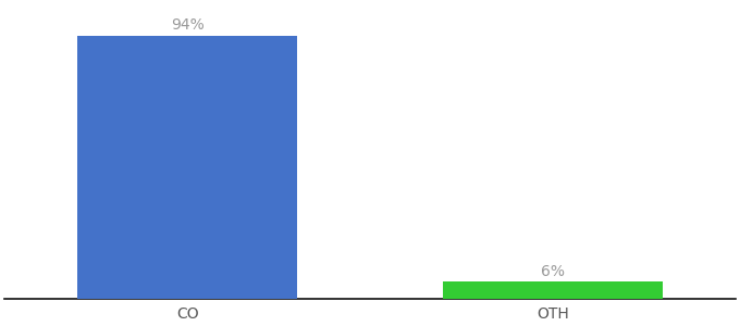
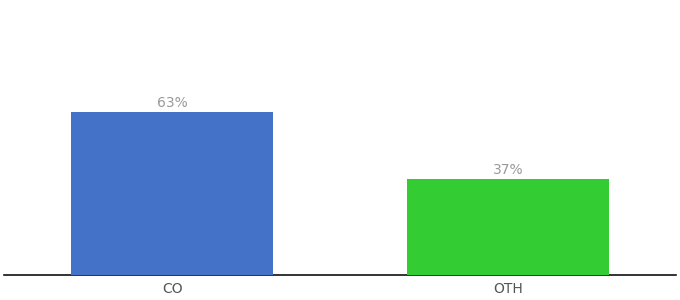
CO: 94% -> 63%
OTH: 6% -> 37%
